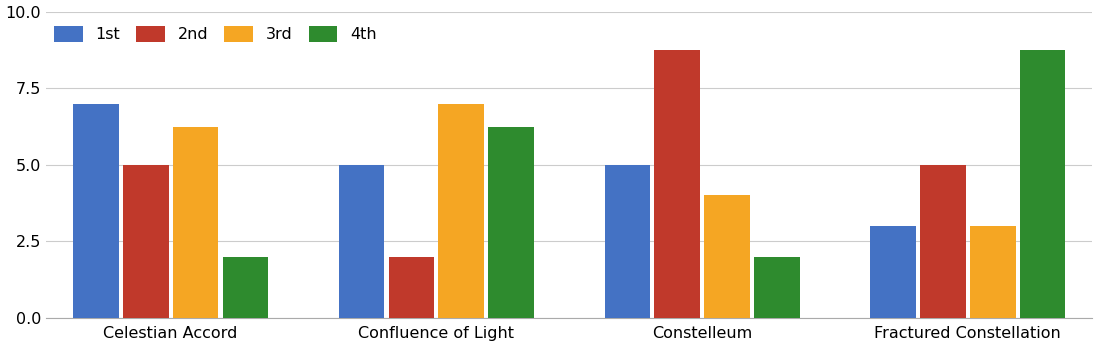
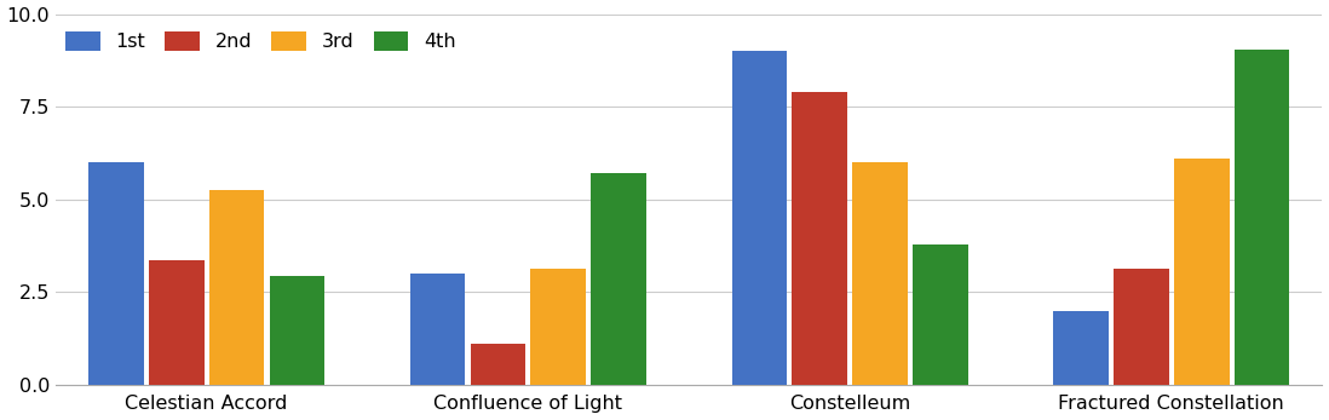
1st/Celestian Accord: 7 -> 6
2nd/Celestian Accord: 5.00 -> 3.35
3rd/Celestian Accord: 6.25 -> 5.25
4th/Celestian Accord: 2.00 -> 2.95
1st/Confluence of Light: 5 -> 3
2nd/Confluence of Light: 2.00 -> 1.10
3rd/Confluence of Light: 7.00 -> 3.15
4th/Confluence of Light: 6.25 -> 5.70
1st/Constelleum: 5 -> 9
2nd/Constelleum: 8.75 -> 7.90
3rd/Constelleum: 4.00 -> 6.00
4th/Constelleum: 2.00 -> 3.80
1st/Fractured Constellation: 3 -> 2
2nd/Fractured Constellation: 5.00 -> 3.15
3rd/Fractured Constellation: 3.00 -> 6.10
4th/Fractured Constellation: 8.75 -> 9.05
